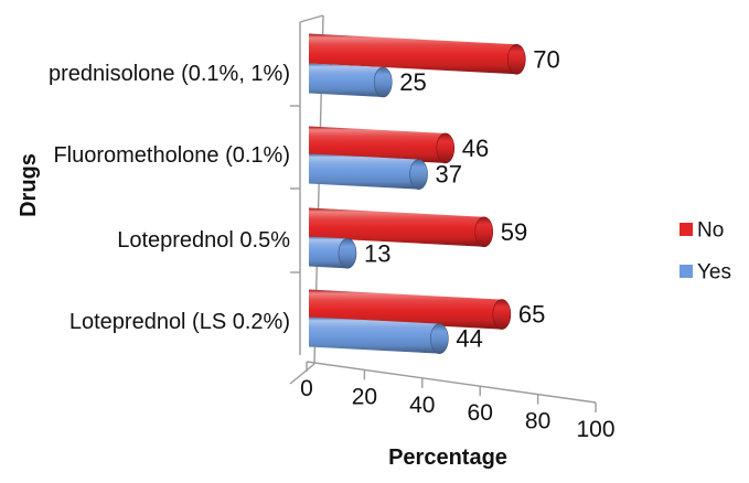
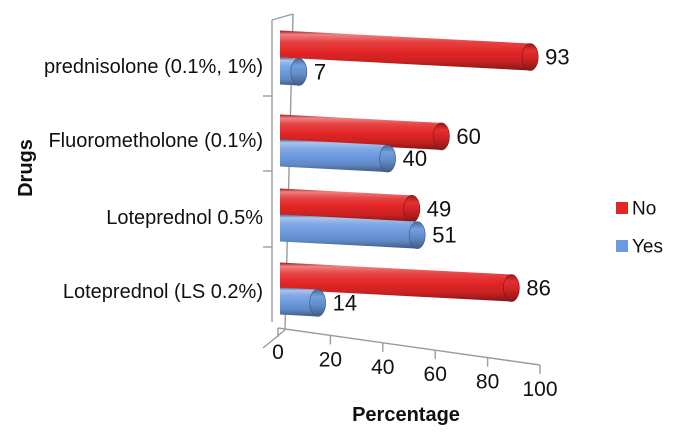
No/prednisolone (0.1%, 1%): 70 -> 93
Yes/prednisolone (0.1%, 1%): 25 -> 7
No/Fluorometholone (0.1%): 46 -> 60
Yes/Fluorometholone (0.1%): 37 -> 40
No/Loteprednol 0.5%: 59 -> 49
Yes/Loteprednol 0.5%: 13 -> 51
No/Loteprednol (LS 0.2%): 65 -> 86
Yes/Loteprednol (LS 0.2%): 44 -> 14
